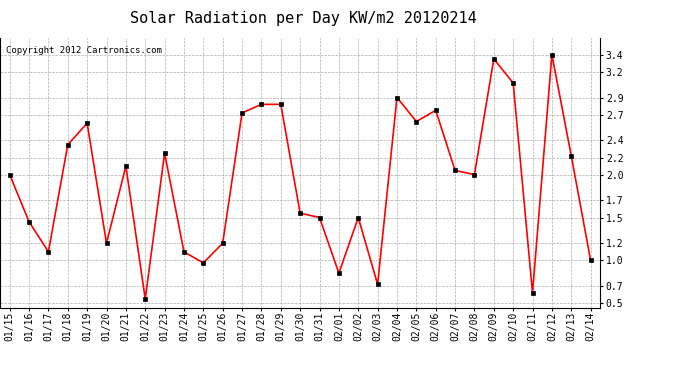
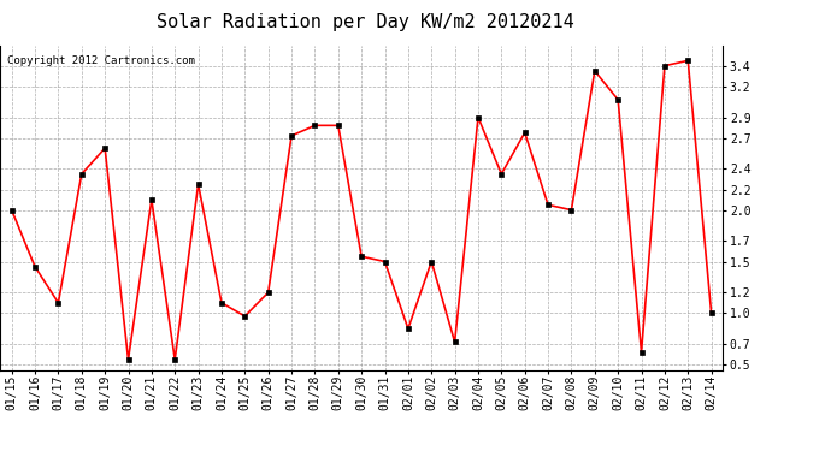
01/20: 1.20 -> 0.55
02/05: 2.62 -> 2.35
02/13: 2.22 -> 3.45
